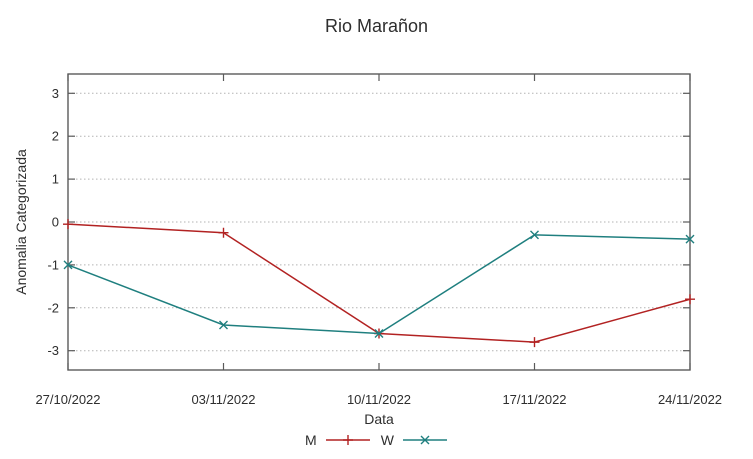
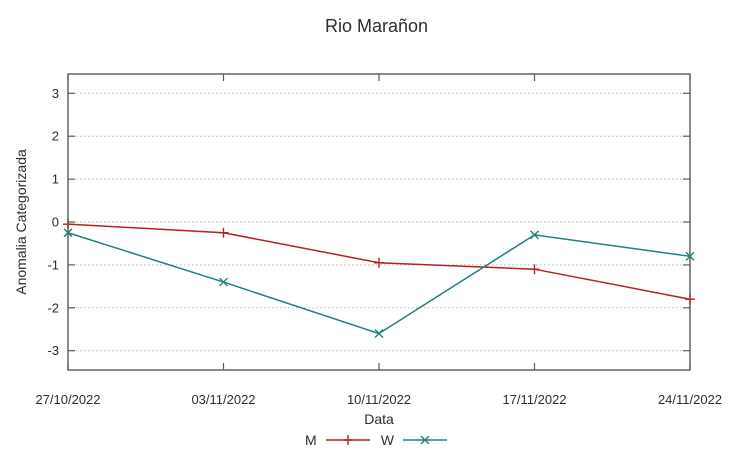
W/27/10/2022: -1.0 -> -0.2
W/03/11/2022: -2.4 -> -1.4
M/10/11/2022: -2.6 -> -0.9
M/17/11/2022: -2.8 -> -1.1
W/24/11/2022: -0.4 -> -0.8
